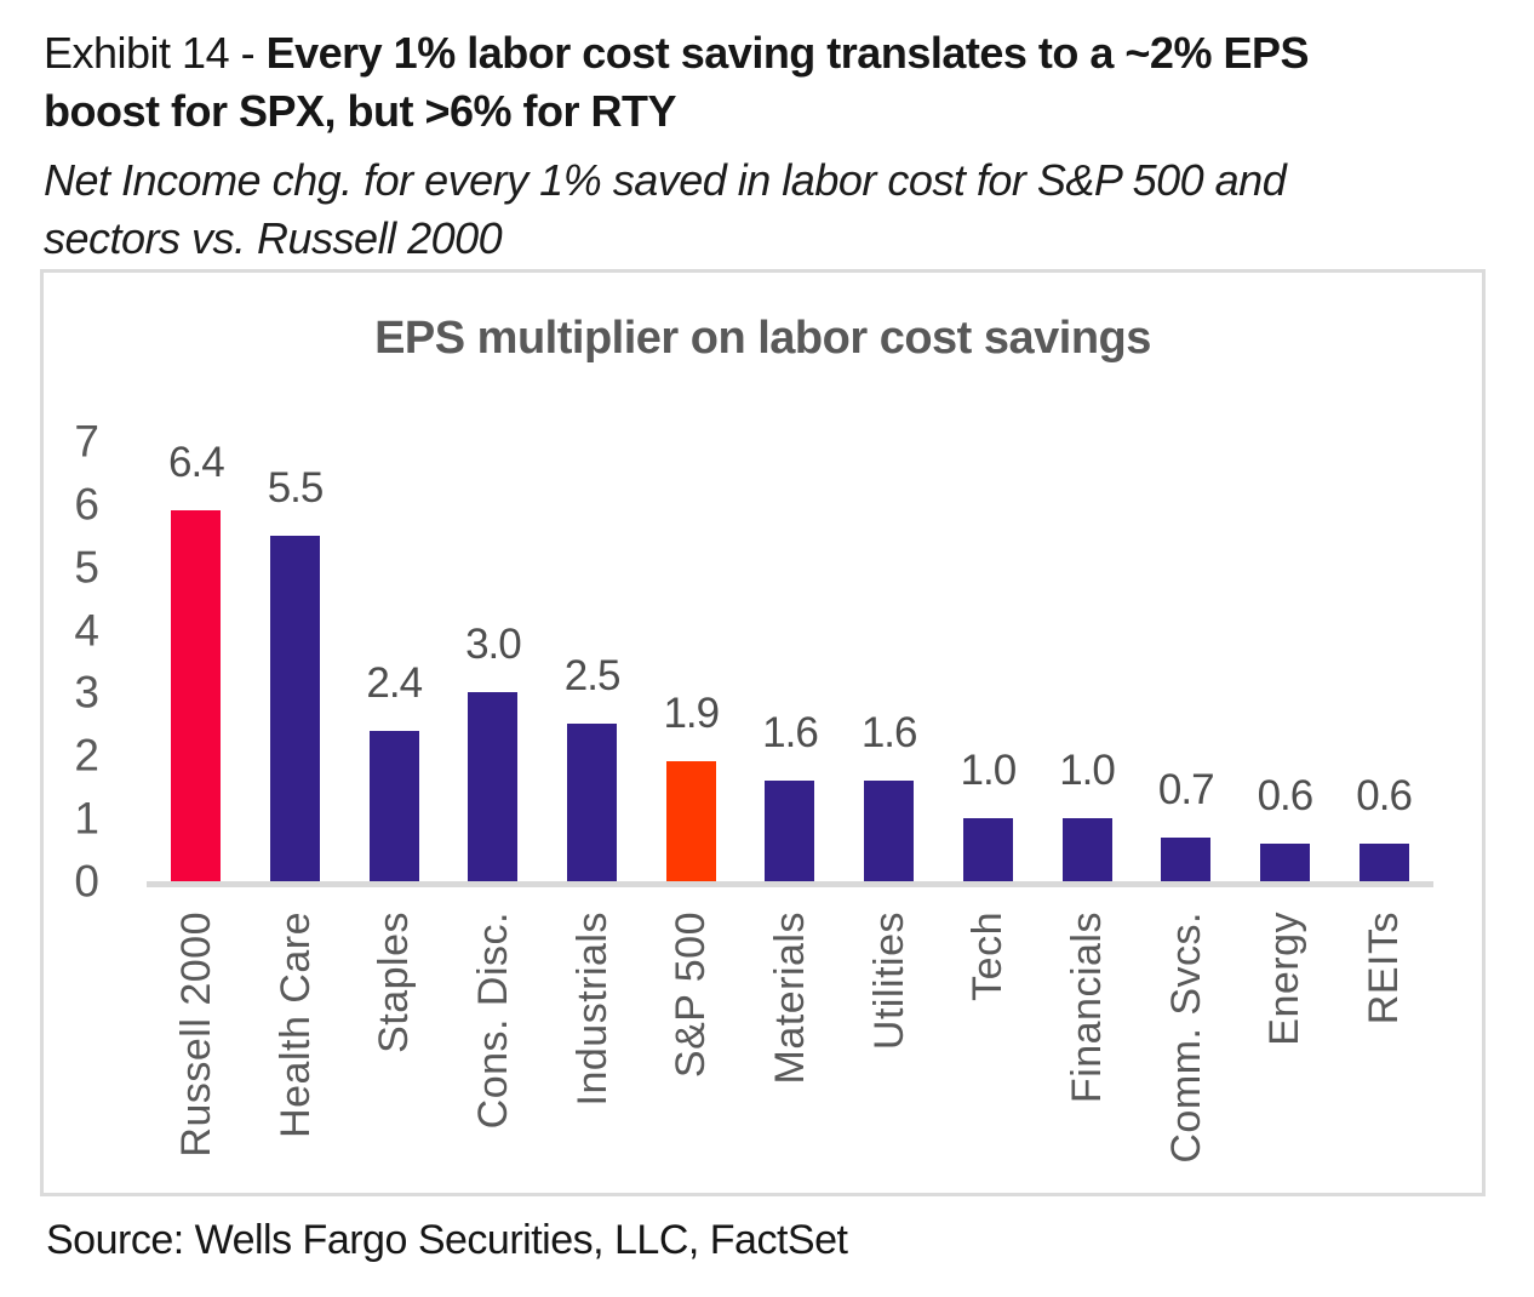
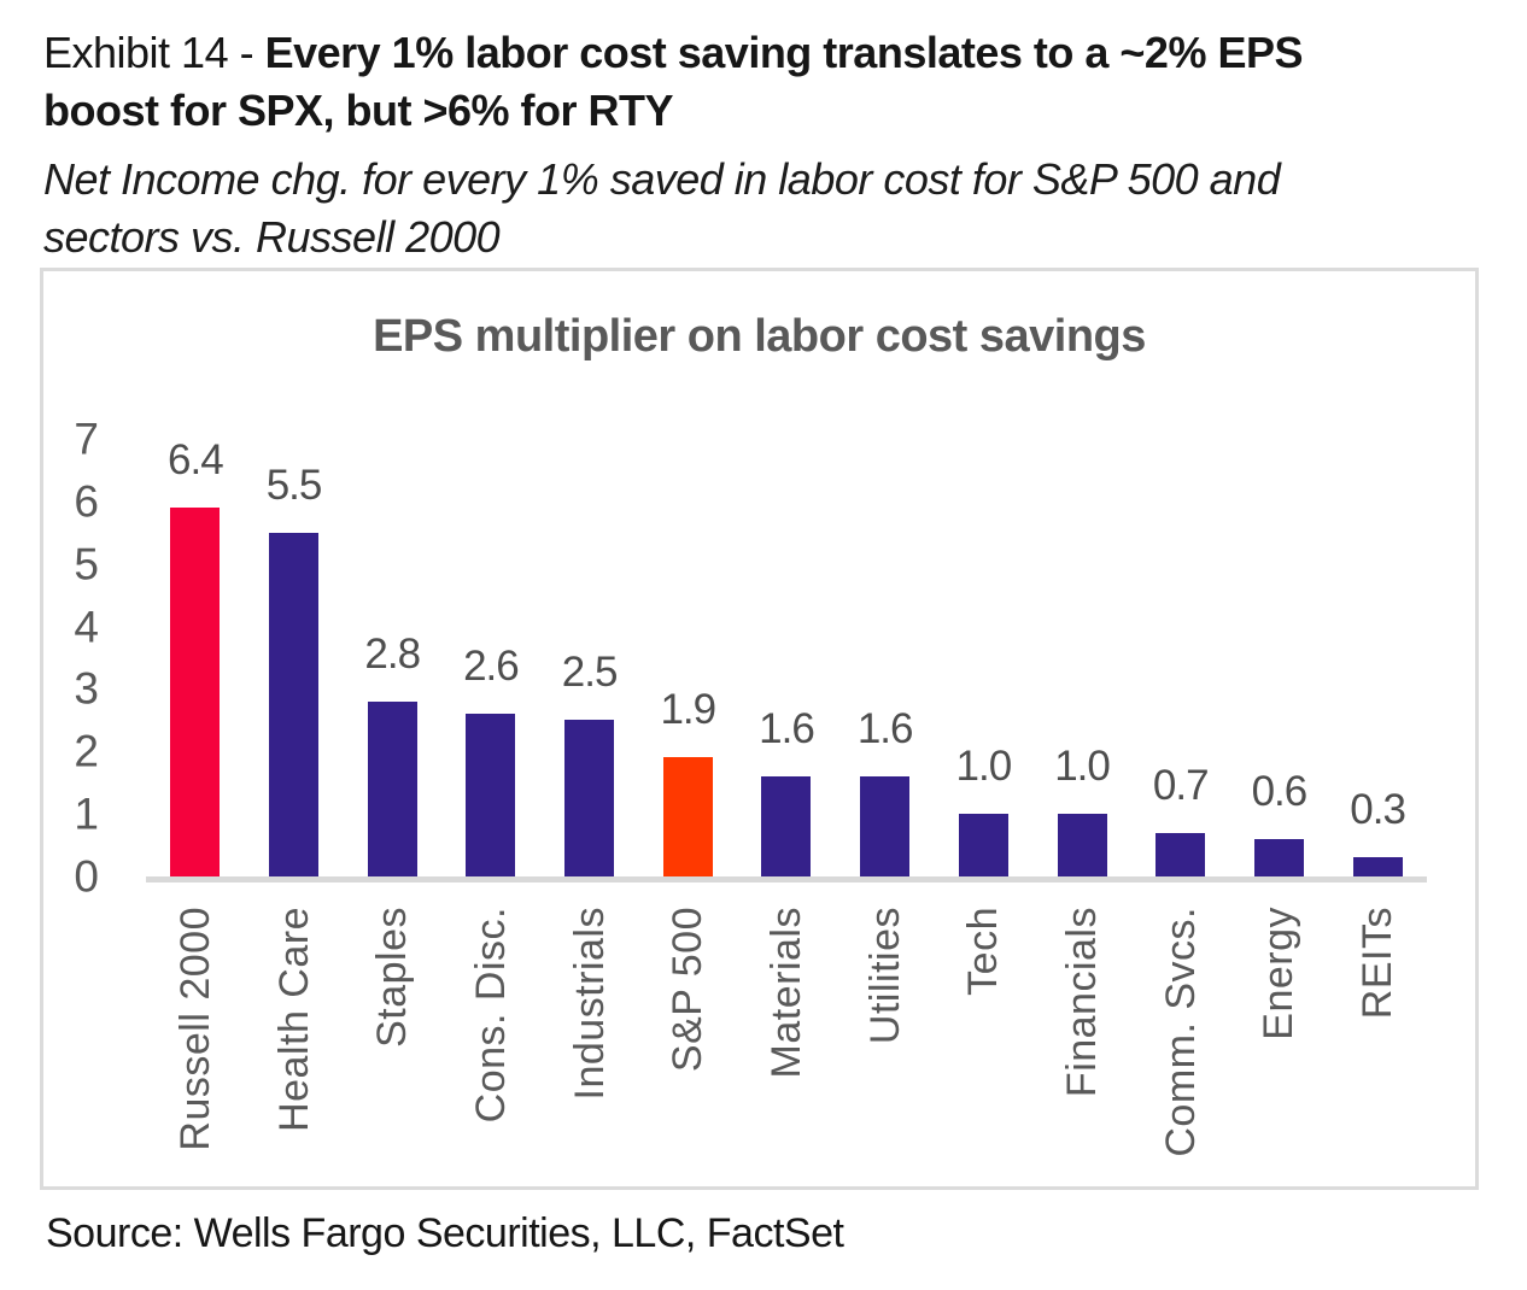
Staples: 2.4 -> 2.8
Cons. Disc.: 3.0 -> 2.6
REITs: 0.6 -> 0.3
